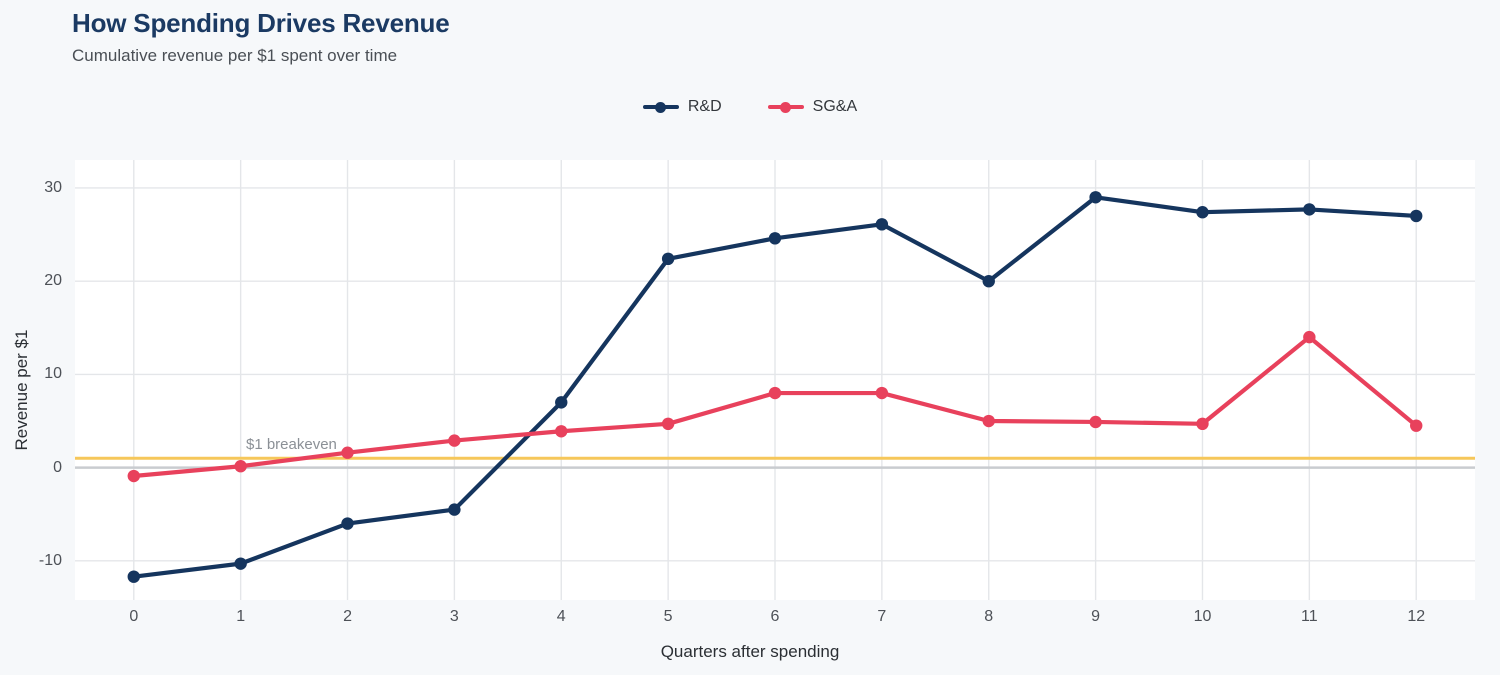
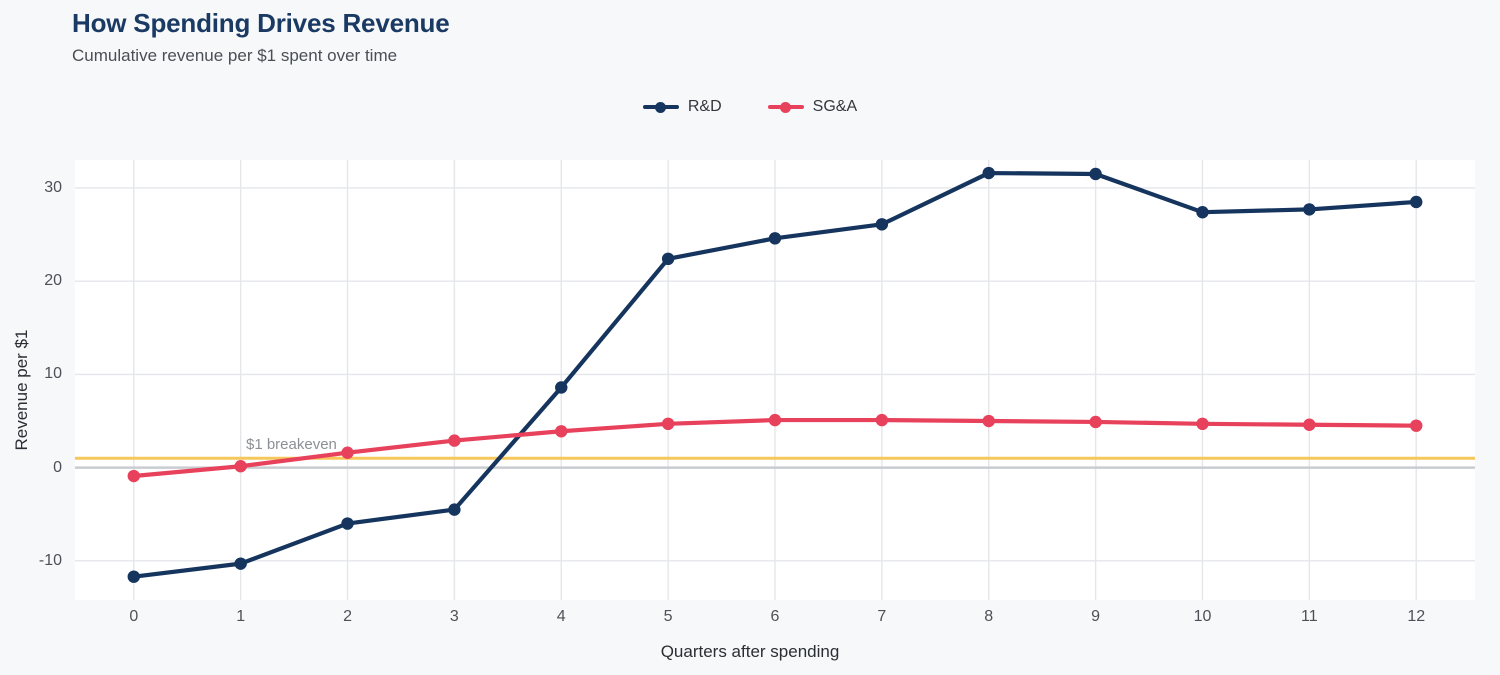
R&D/4: 7 -> 9
SG&A/6: 8 -> 5
SG&A/7: 8 -> 5
R&D/8: 20 -> 32
R&D/9: 29 -> 32
SG&A/11: 14 -> 5
R&D/12: 27 -> 28
